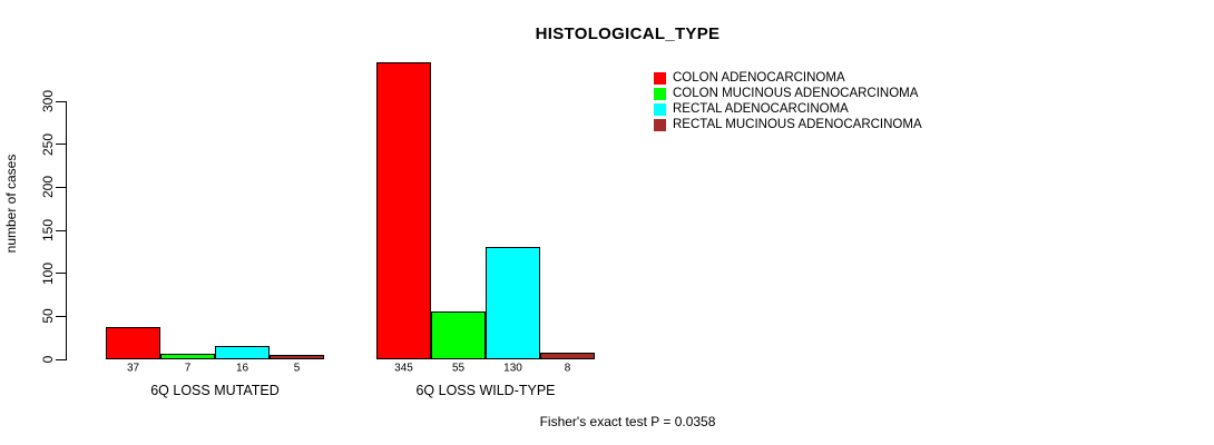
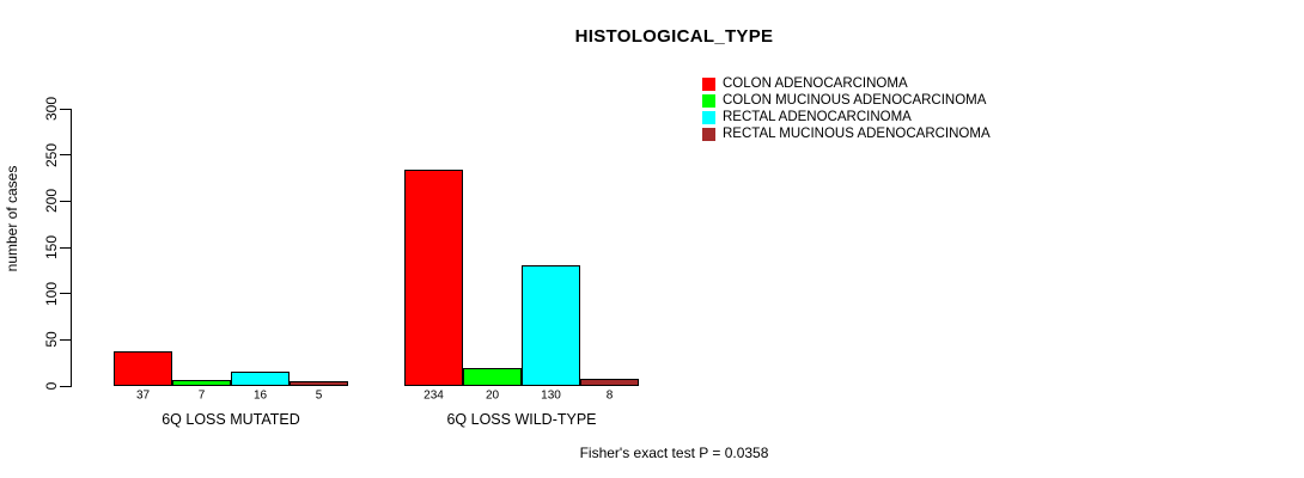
COLON ADENOCARCINOMA/6Q LOSS WILD-TYPE: 345 -> 234
COLON MUCINOUS ADENOCARCINOMA/6Q LOSS WILD-TYPE: 55 -> 20
